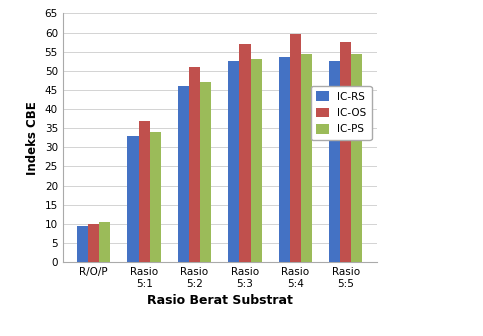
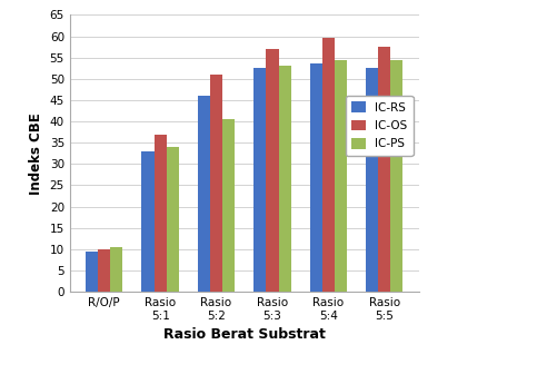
IC-PS/Rasio 5:2: 47.0 -> 40.5
